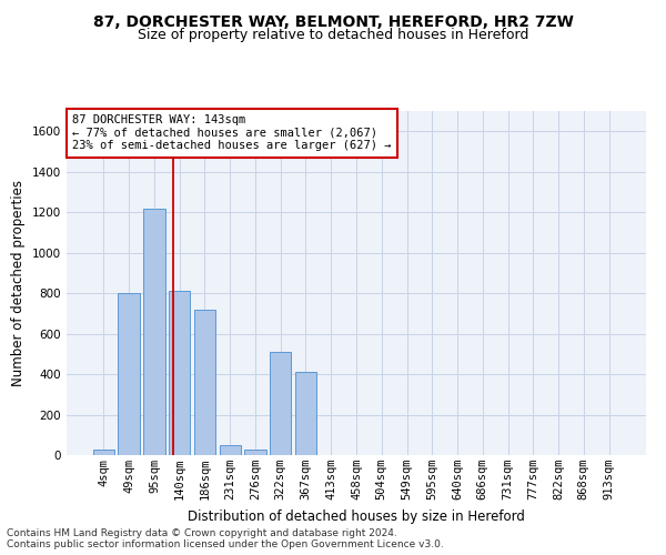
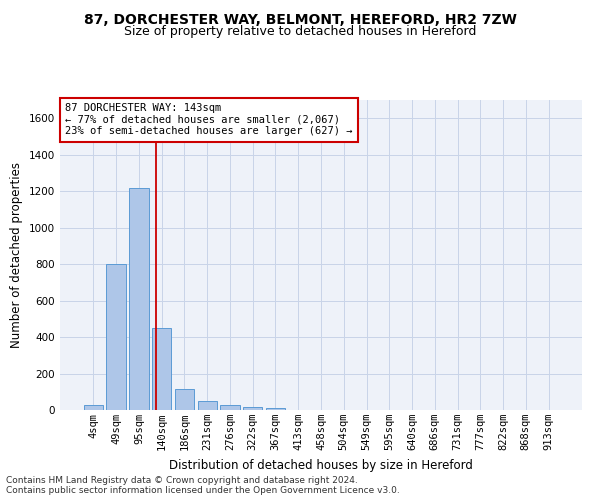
140sqm: 810 -> 450
186sqm: 720 -> 120
322sqm: 510 -> 20
367sqm: 410 -> 10
